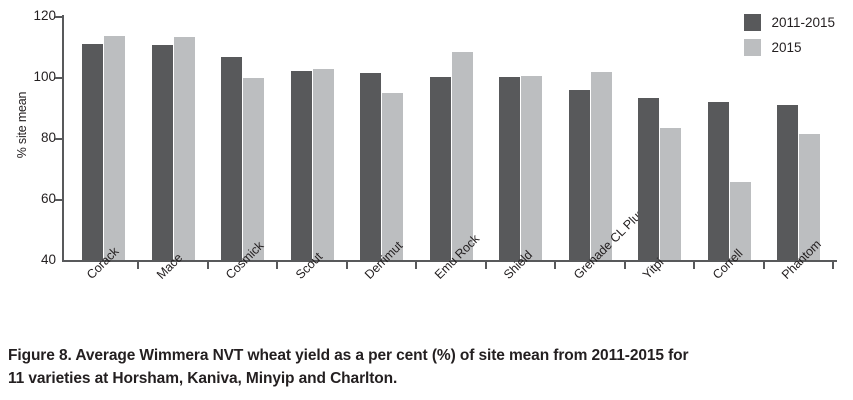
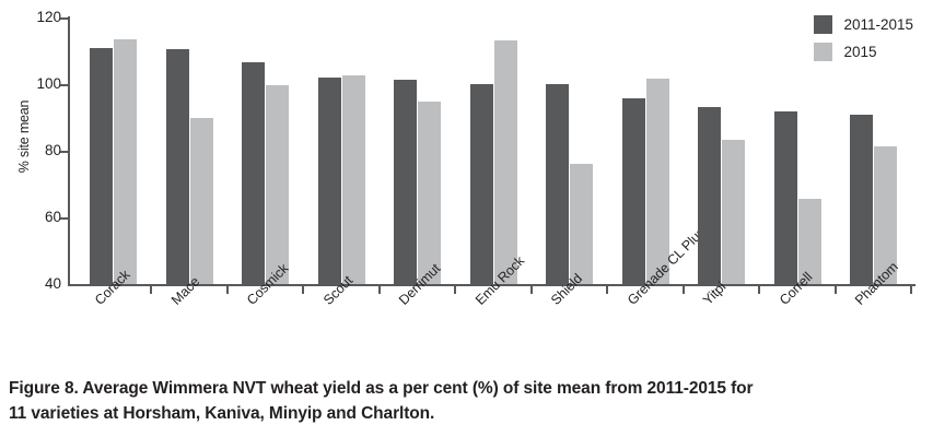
2015/Mace: 113 -> 90
2015/Emu Rock: 108 -> 113
2015/Shield: 100 -> 76
